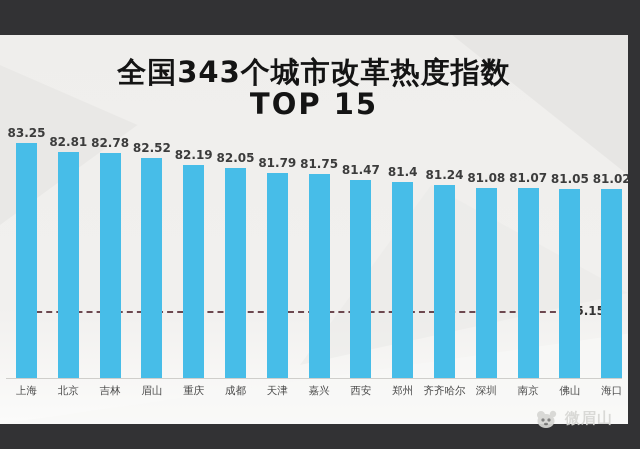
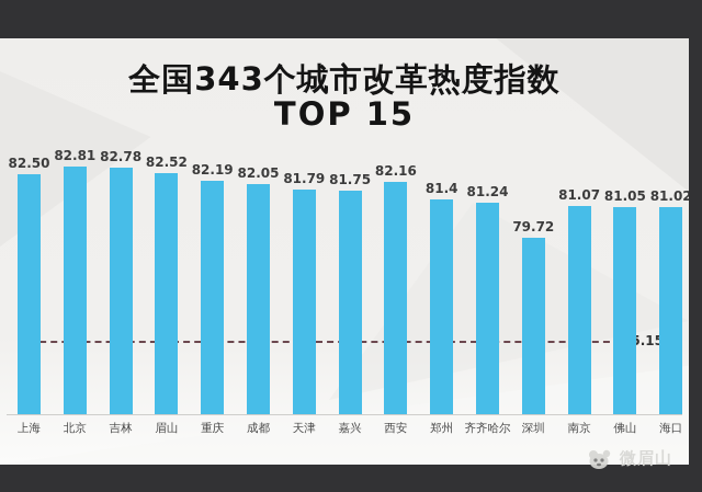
上海: 83.25 -> 82.50
西安: 81.47 -> 82.16
深圳: 81.08 -> 79.72
